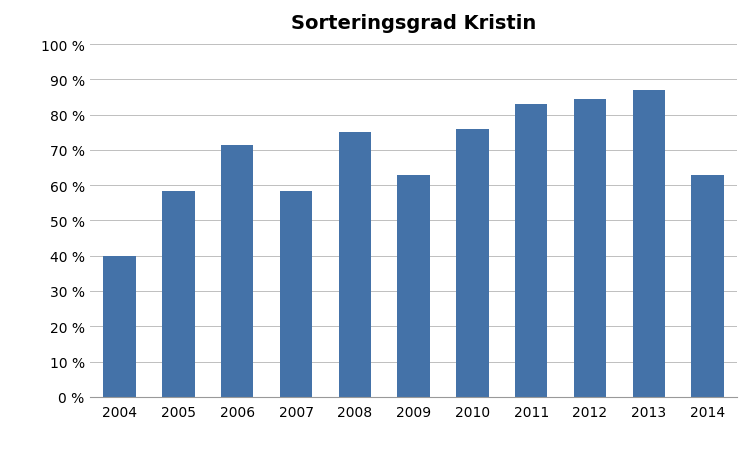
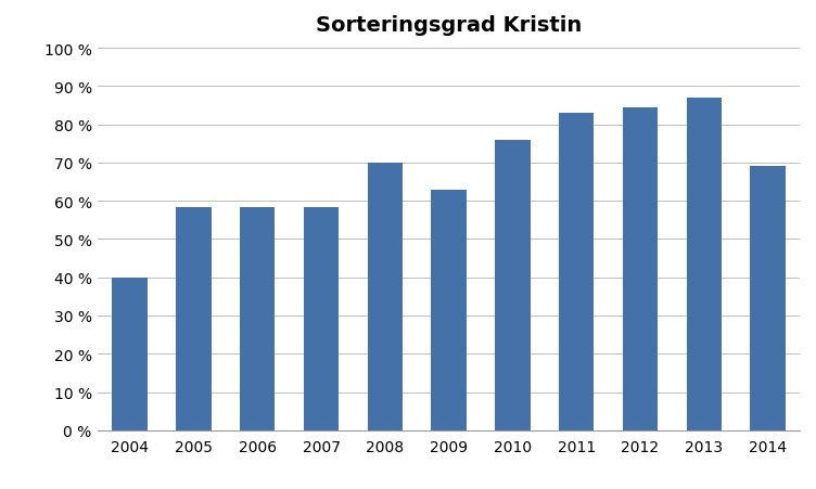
2006: 71.5 % -> 58.5 %
2008: 75.0 % -> 70.0 %
2014: 63.0 % -> 69.0 %
